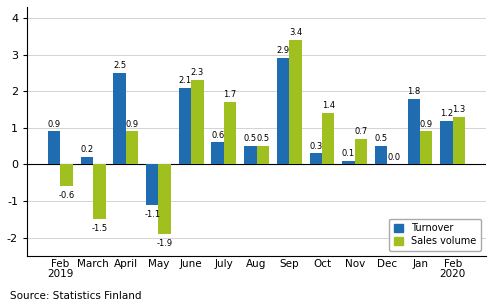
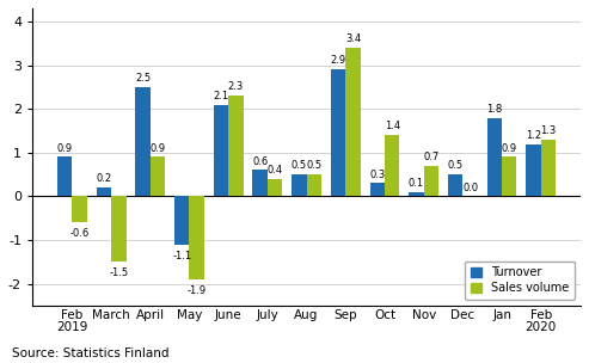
Sales volume/July: 1.7 -> 0.4
